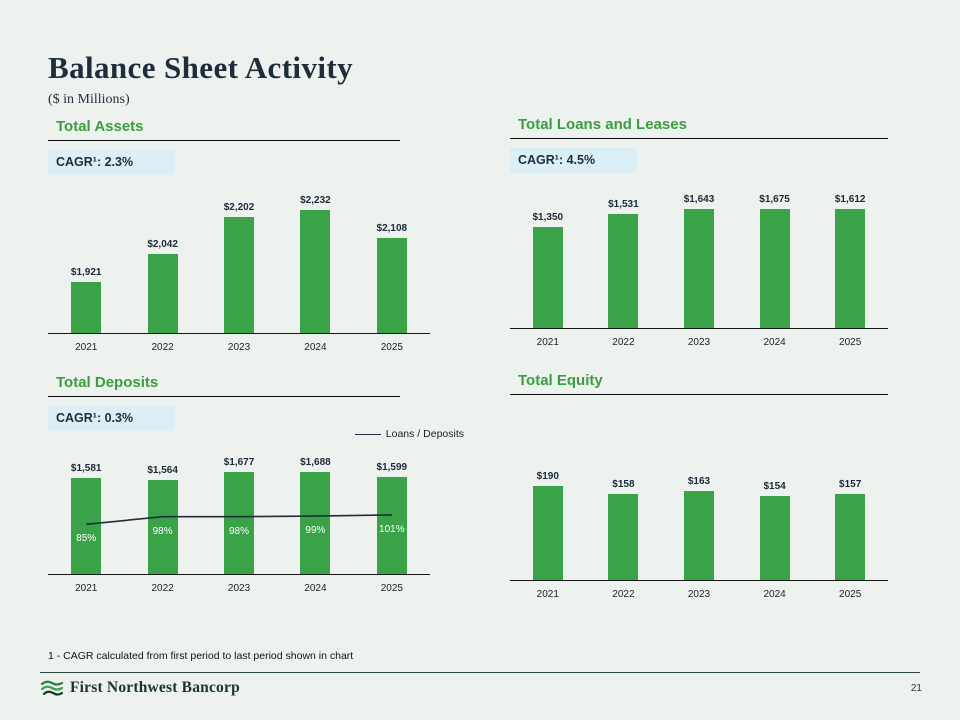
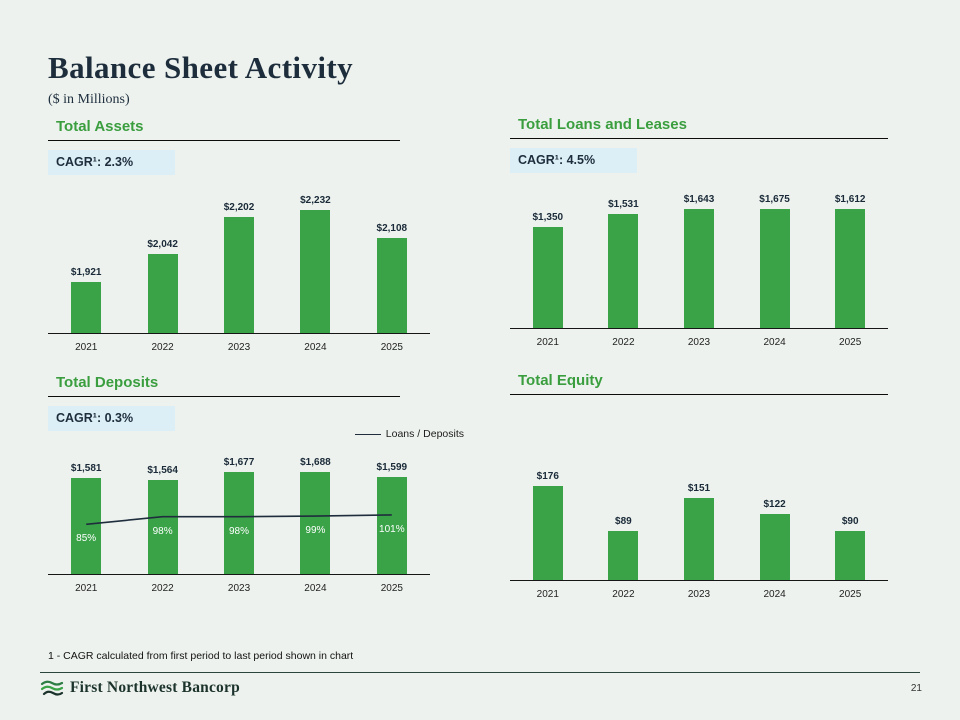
Total Equity/2021: $190 -> $176
Total Equity/2022: $158 -> $89
Total Equity/2023: $163 -> $151
Total Equity/2024: $154 -> $122
Total Equity/2025: $157 -> $90
